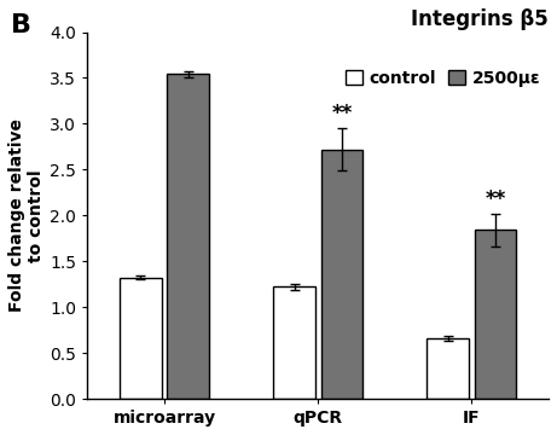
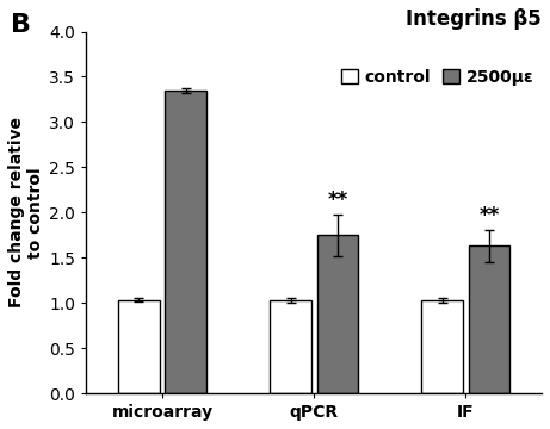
control/microarray: 1.32 -> 1.03
2500με/microarray: 3.54 -> 3.35
control/qPCR: 1.22 -> 1.03
2500με/qPCR: 2.72 -> 1.75
control/IF: 0.66 -> 1.03
2500με/IF: 1.84 -> 1.63
